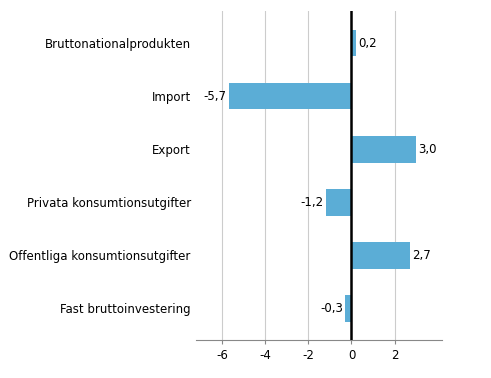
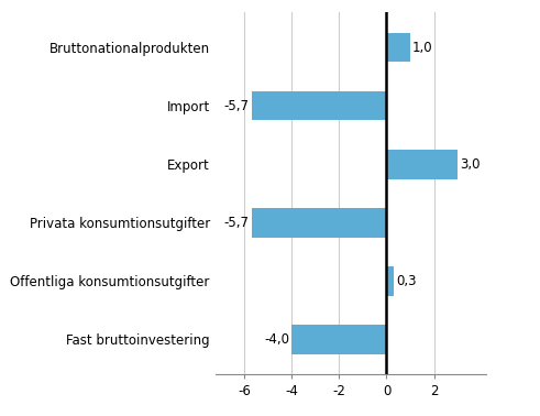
Bruttonationalprodukten: 0,2 -> 1,0
Privata konsumtionsutgifter: -1,2 -> -5,7
Offentliga konsumtionsutgifter: 2,7 -> 0,3
Fast bruttoinvestering: -0,3 -> -4,0
